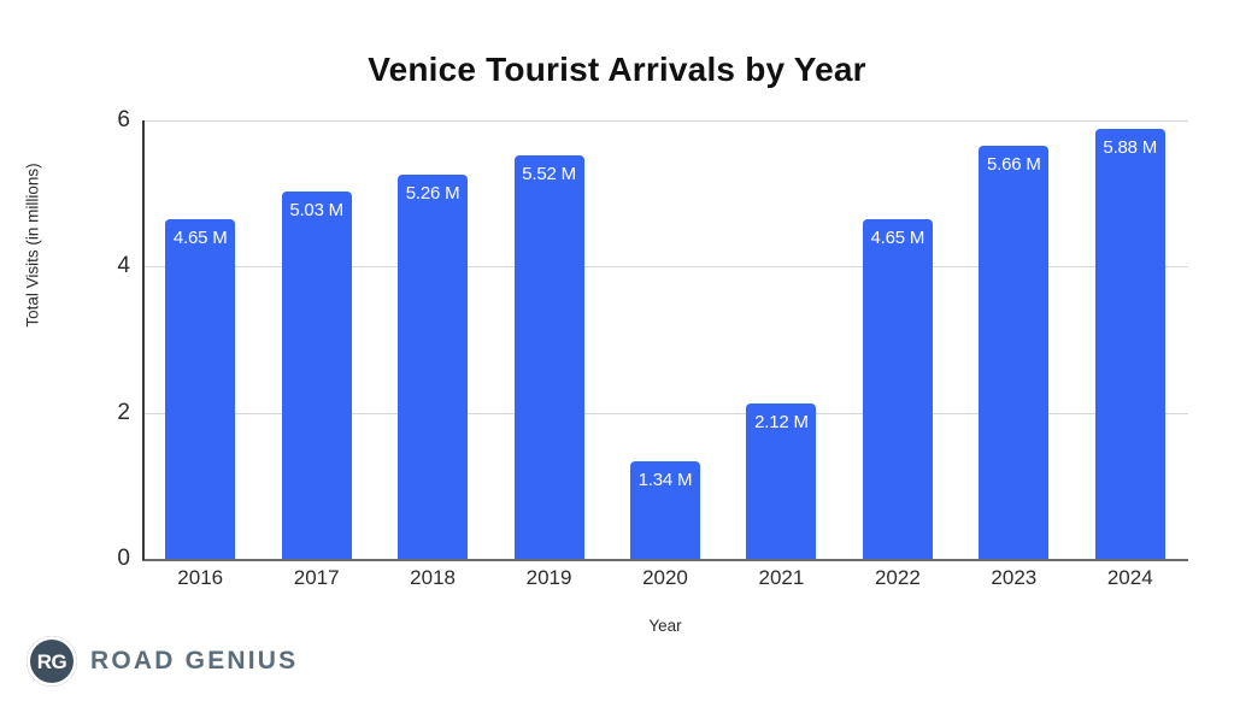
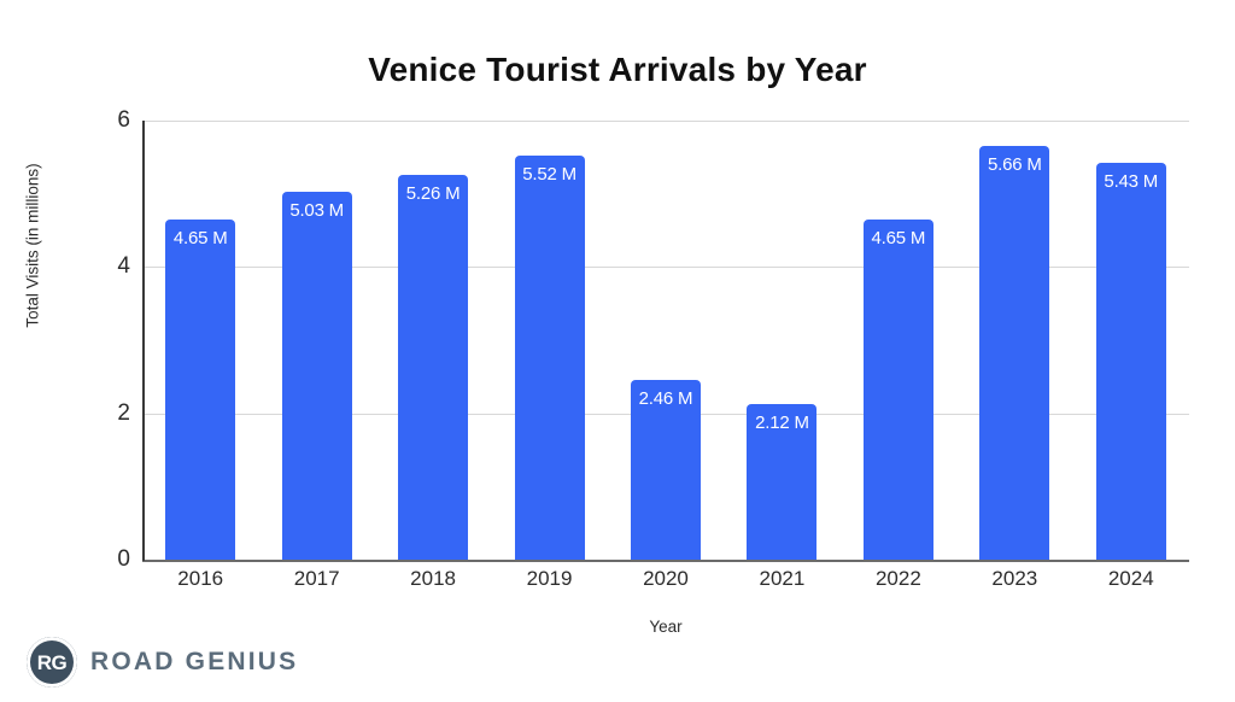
2020: 1.34 -> 2.46
2024: 5.88 -> 5.43
